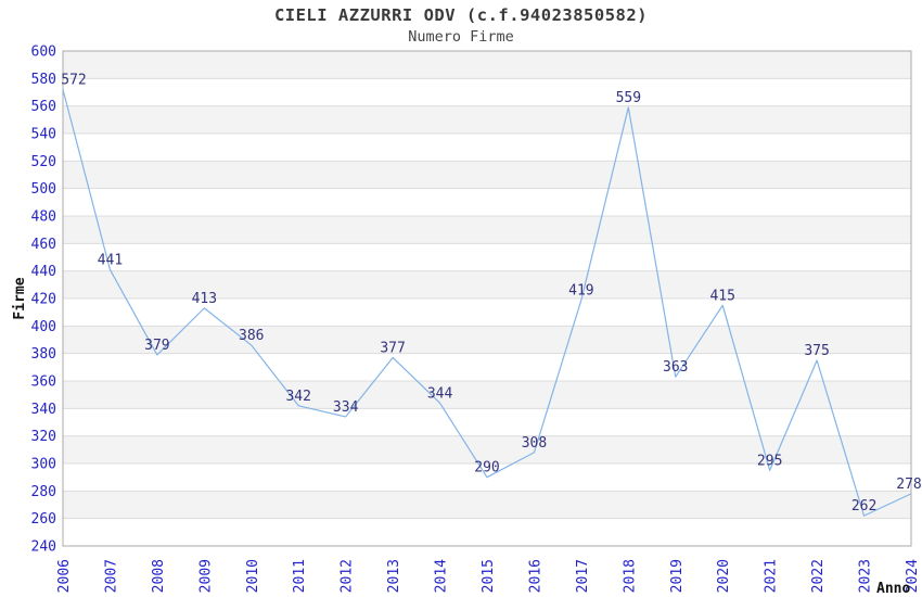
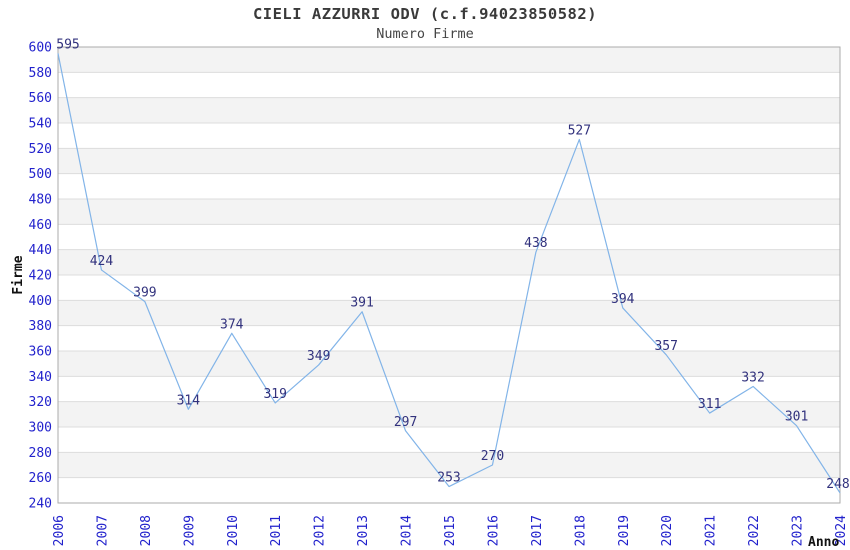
2006: 572 -> 595
2007: 441 -> 424
2008: 379 -> 399
2009: 413 -> 314
2010: 386 -> 374
2011: 342 -> 319
2012: 334 -> 349
2013: 377 -> 391
2014: 344 -> 297
2015: 290 -> 253
2016: 308 -> 270
2017: 419 -> 438
2018: 559 -> 527
2019: 363 -> 394
2020: 415 -> 357
2021: 295 -> 311
2022: 375 -> 332
2023: 262 -> 301
2024: 278 -> 248
